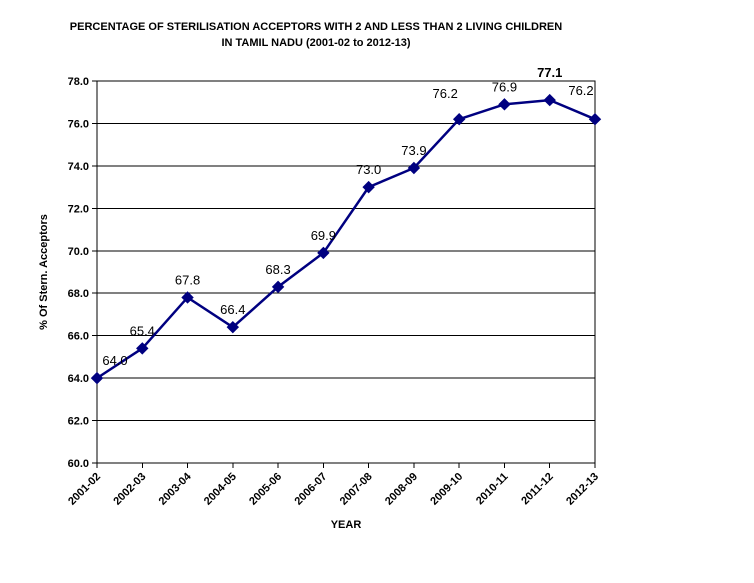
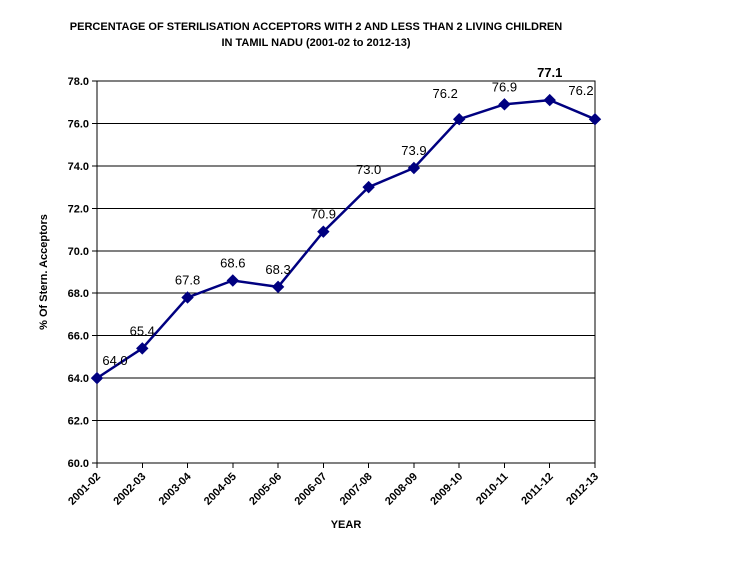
2004-05: 66.4 -> 68.6
2006-07: 69.9 -> 70.9
